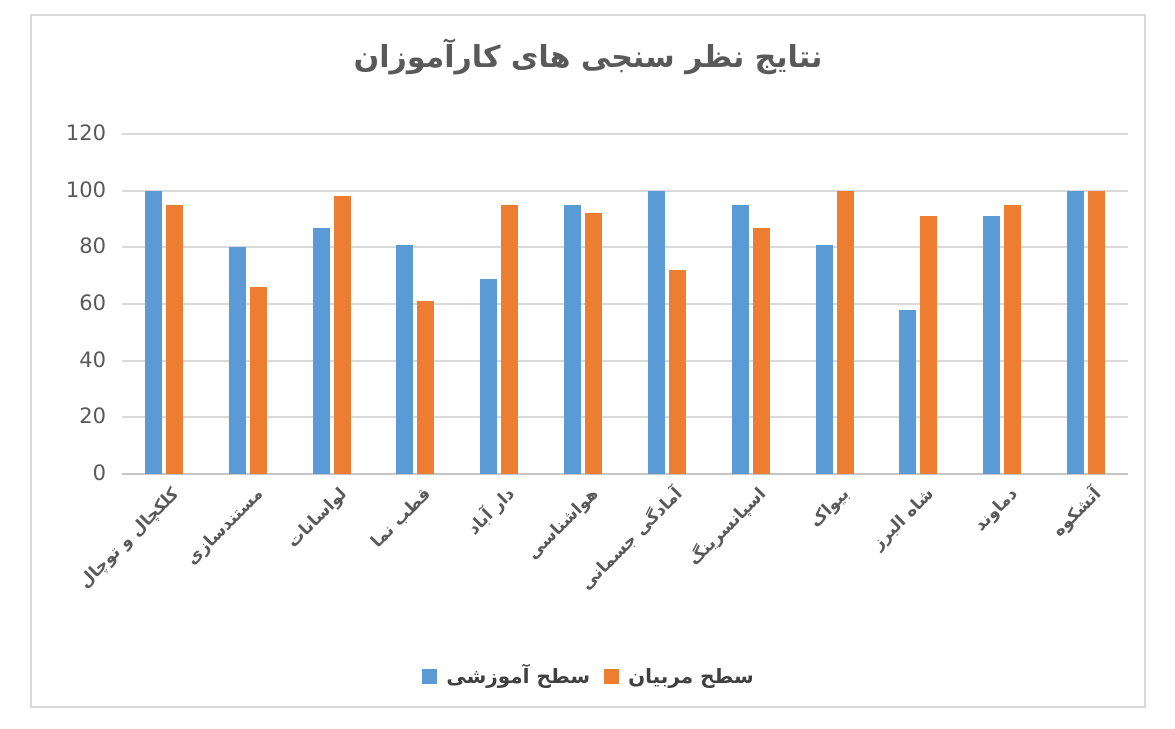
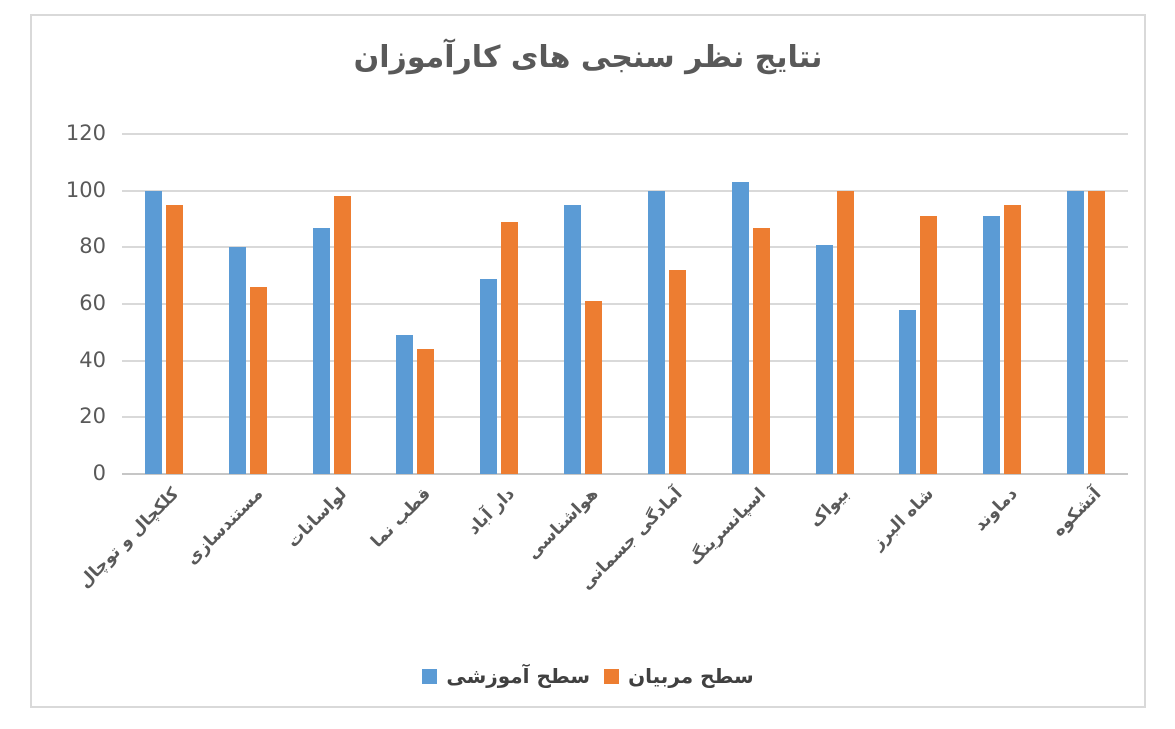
سطح آموزشی/قطب نما: 81 -> 49
سطح مربیان/قطب نما: 61 -> 44
سطح مربیان/دار آباد: 95 -> 89
سطح مربیان/هواشناسی: 92 -> 61
سطح آموزشی/اسپانسرینگ: 95 -> 103
